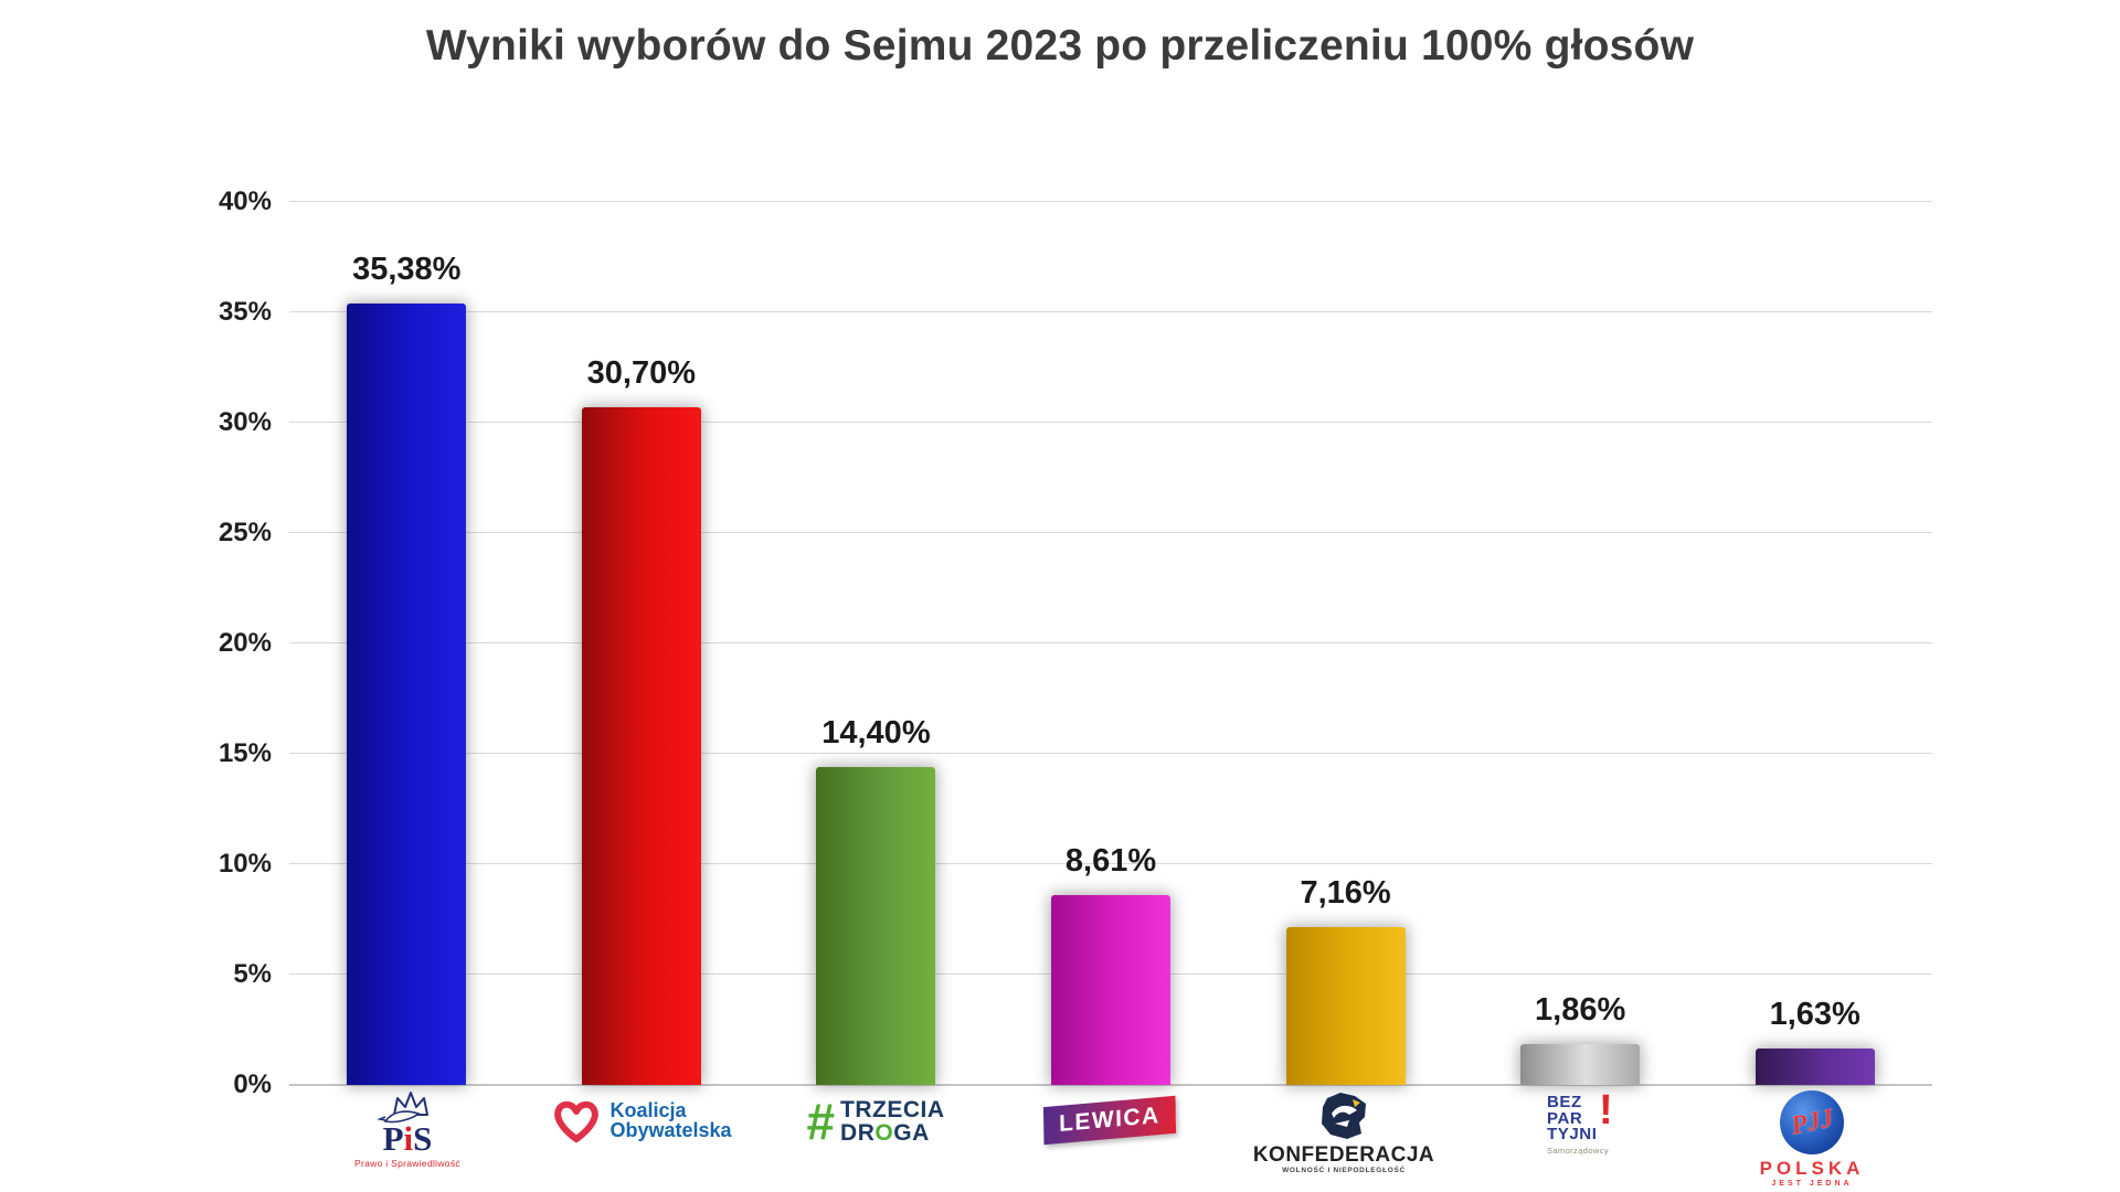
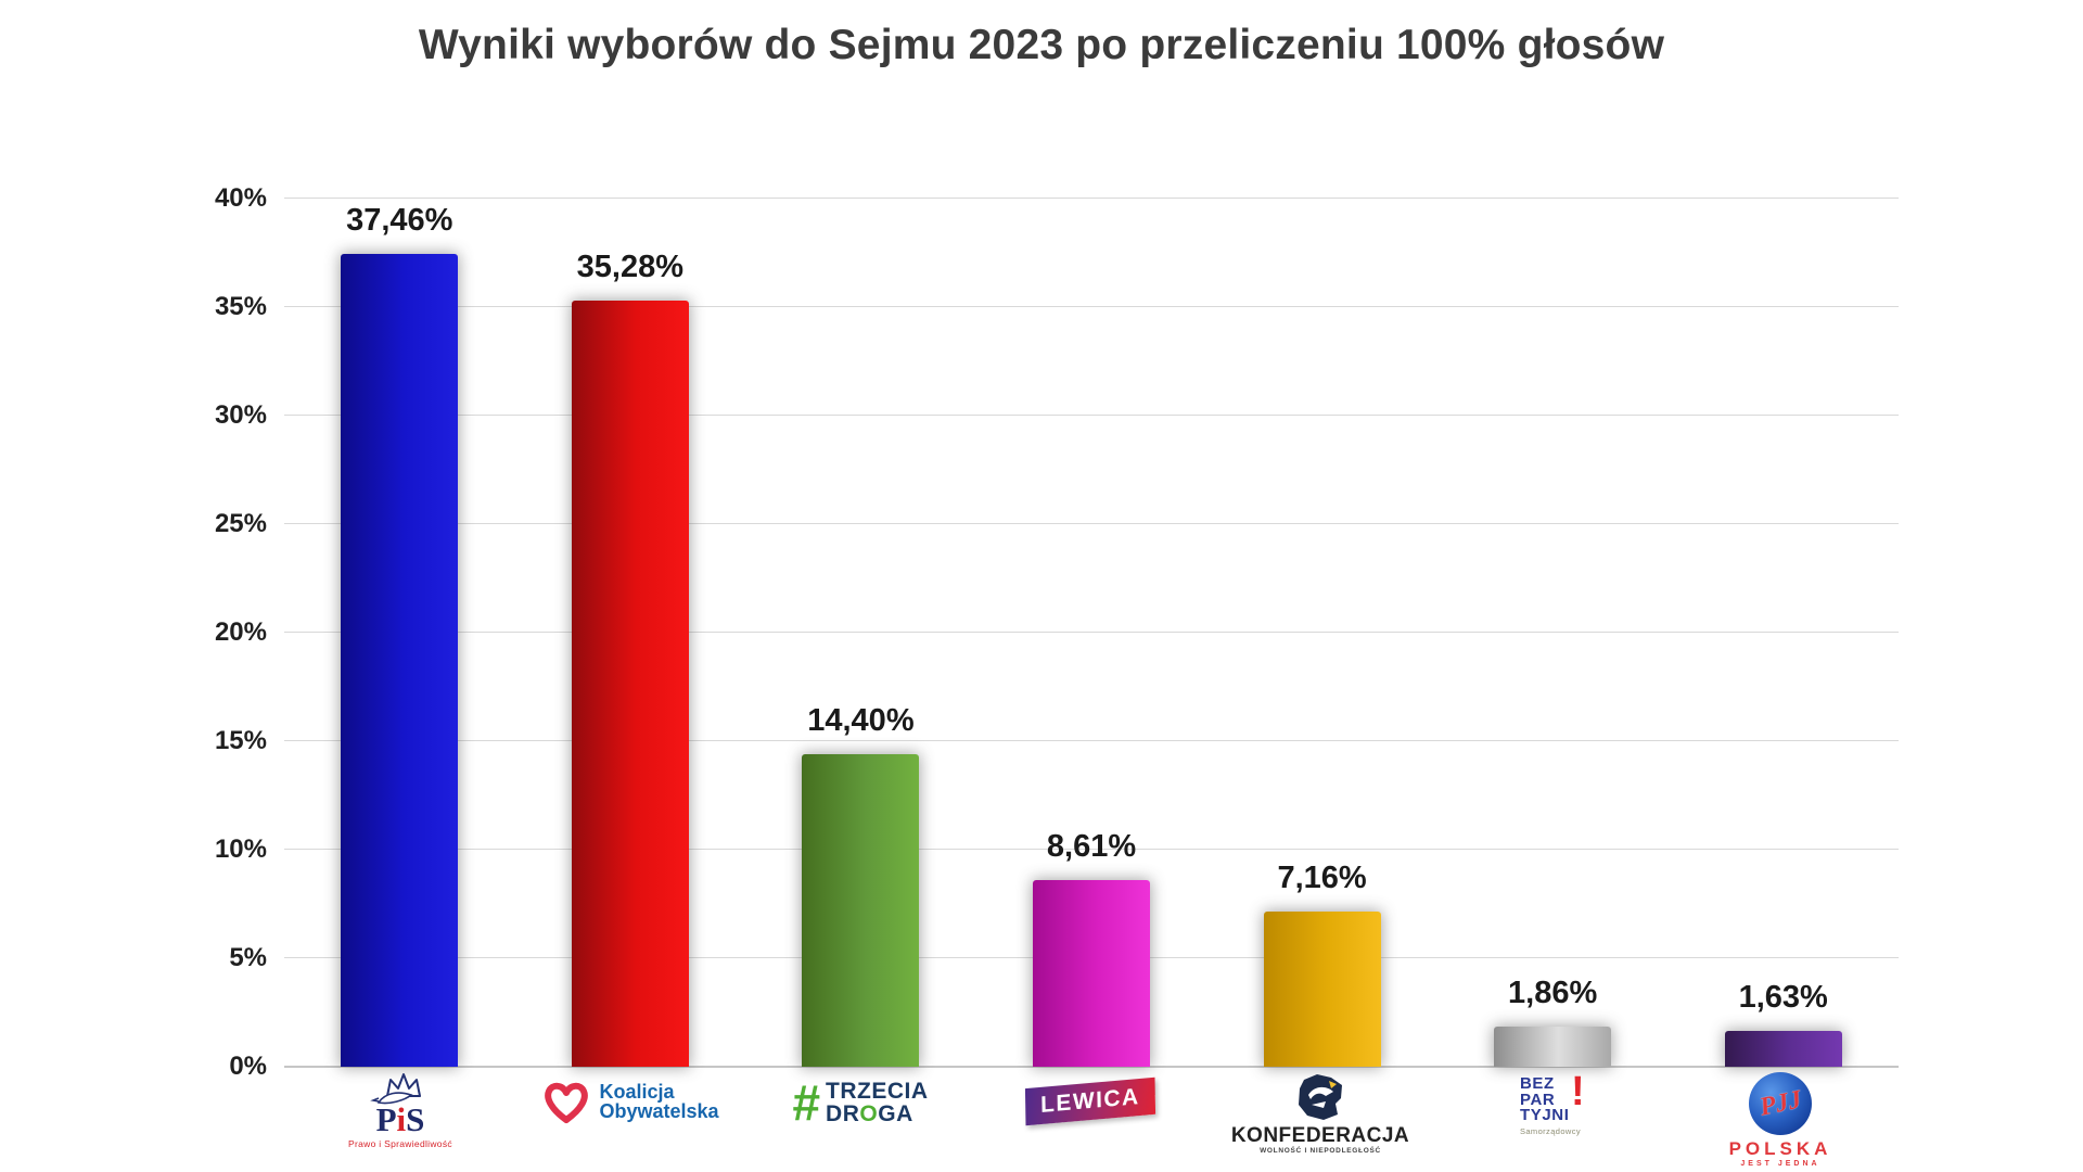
PiS: 35,38% -> 37,46%
Koalicja Obywatelska: 30,70% -> 35,28%
